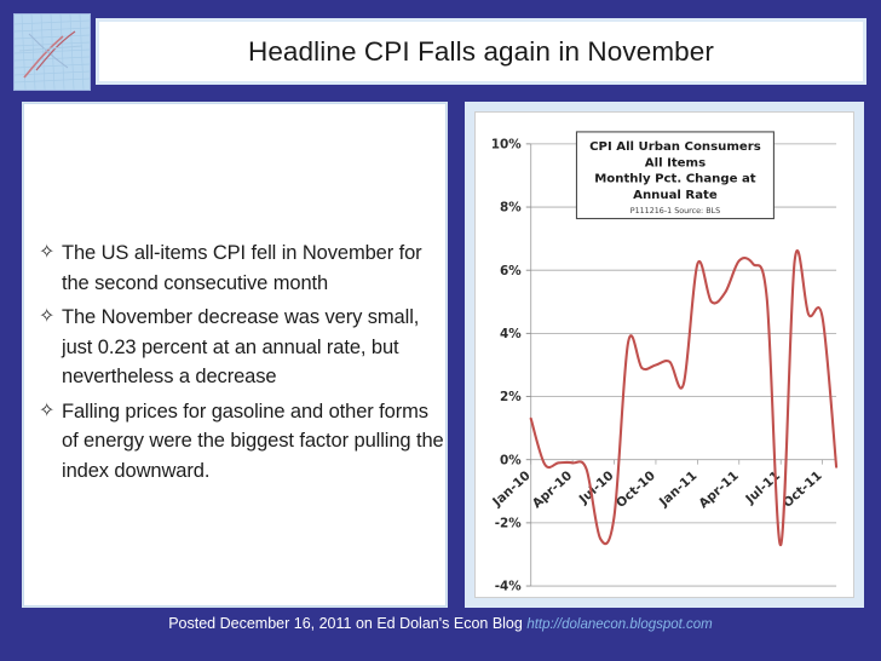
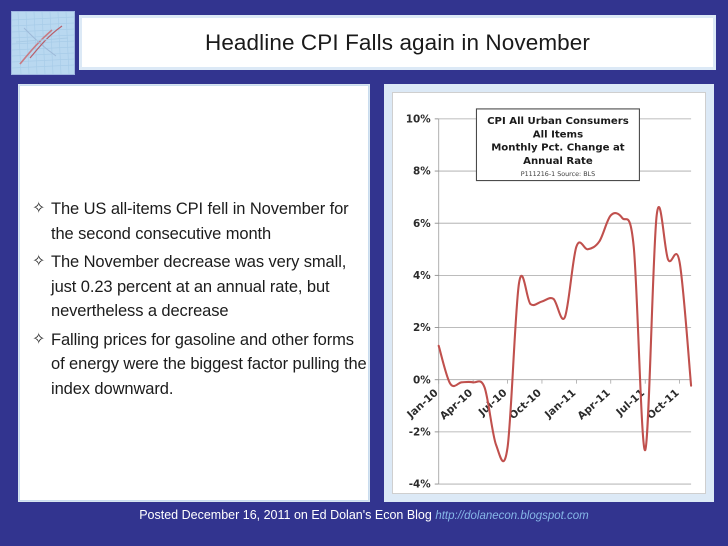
Jul-10: -1.8% -> -2.6%
Jan-11: 6.2% -> 5.1%
